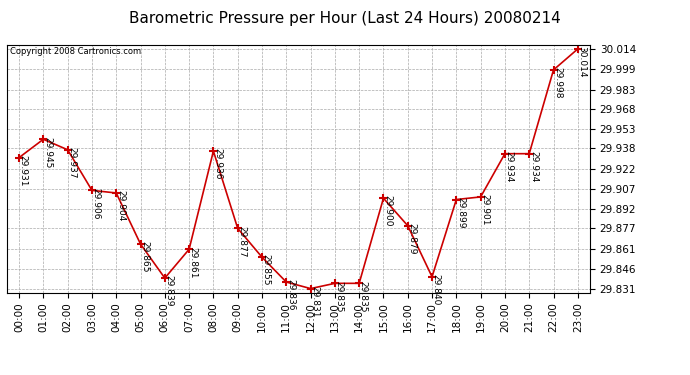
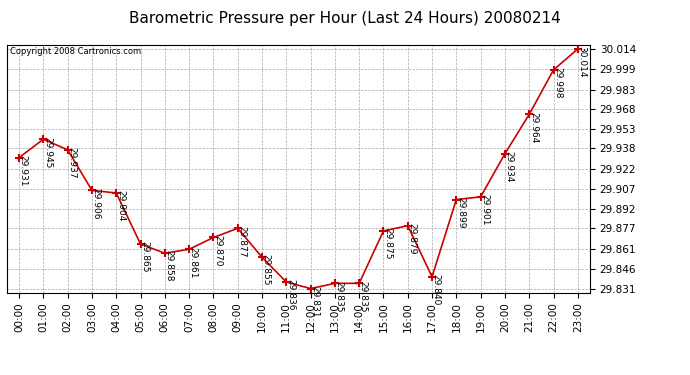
06:00: 29.839 -> 29.858
08:00: 29.936 -> 29.870
15:00: 29.900 -> 29.875
21:00: 29.934 -> 29.964
